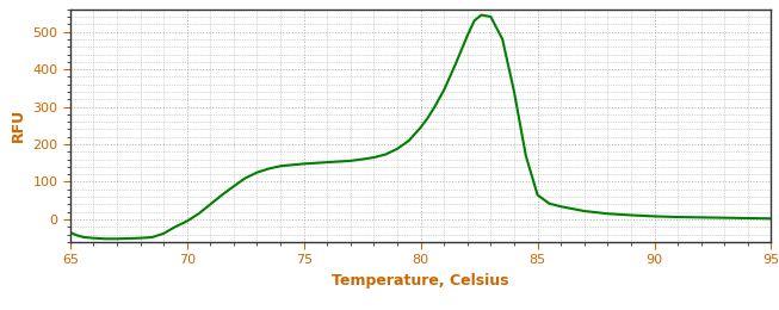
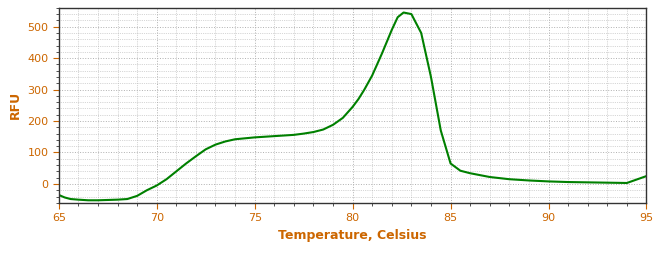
95: 2 -> 25
